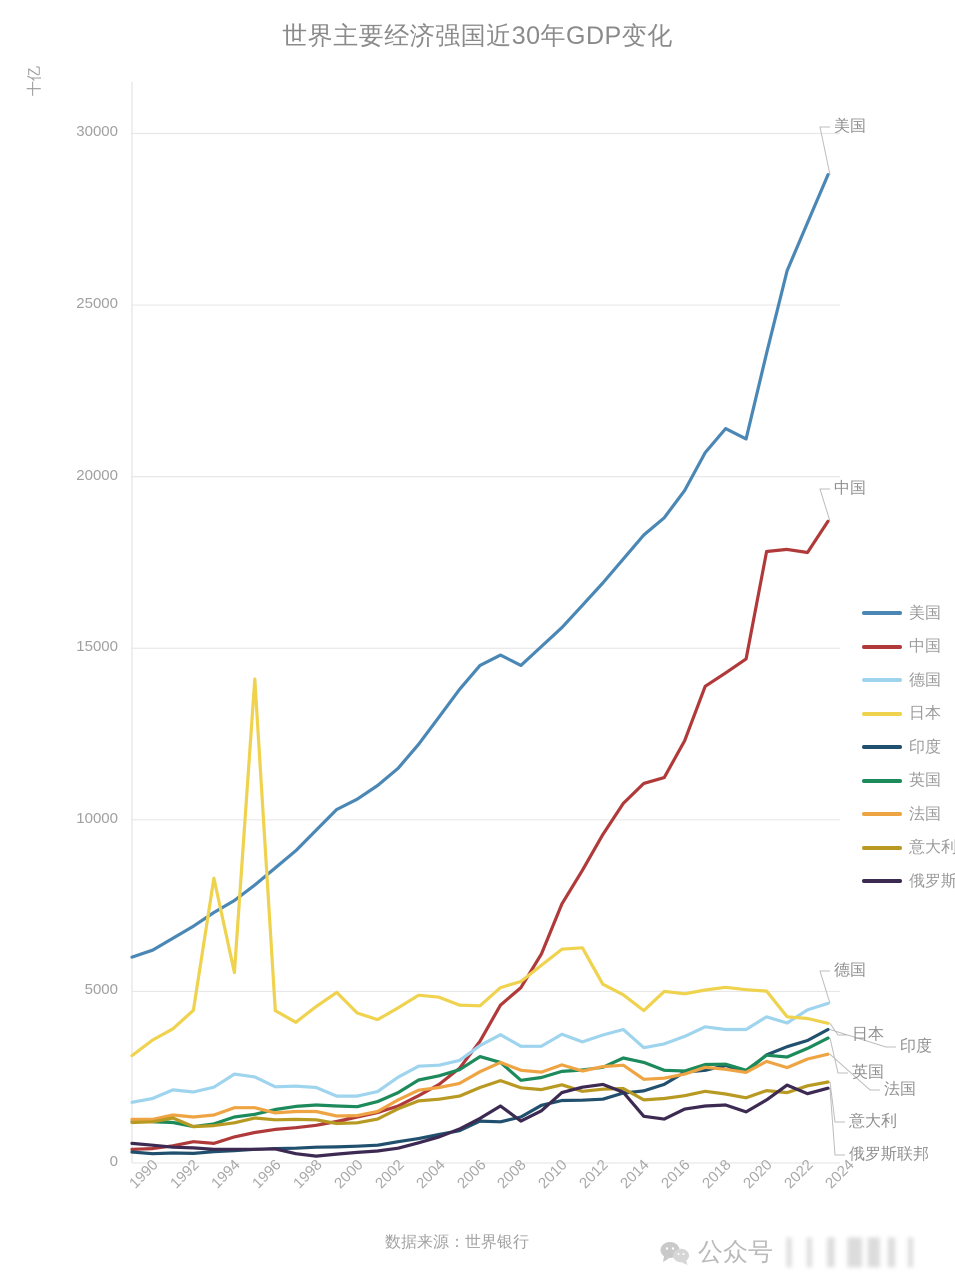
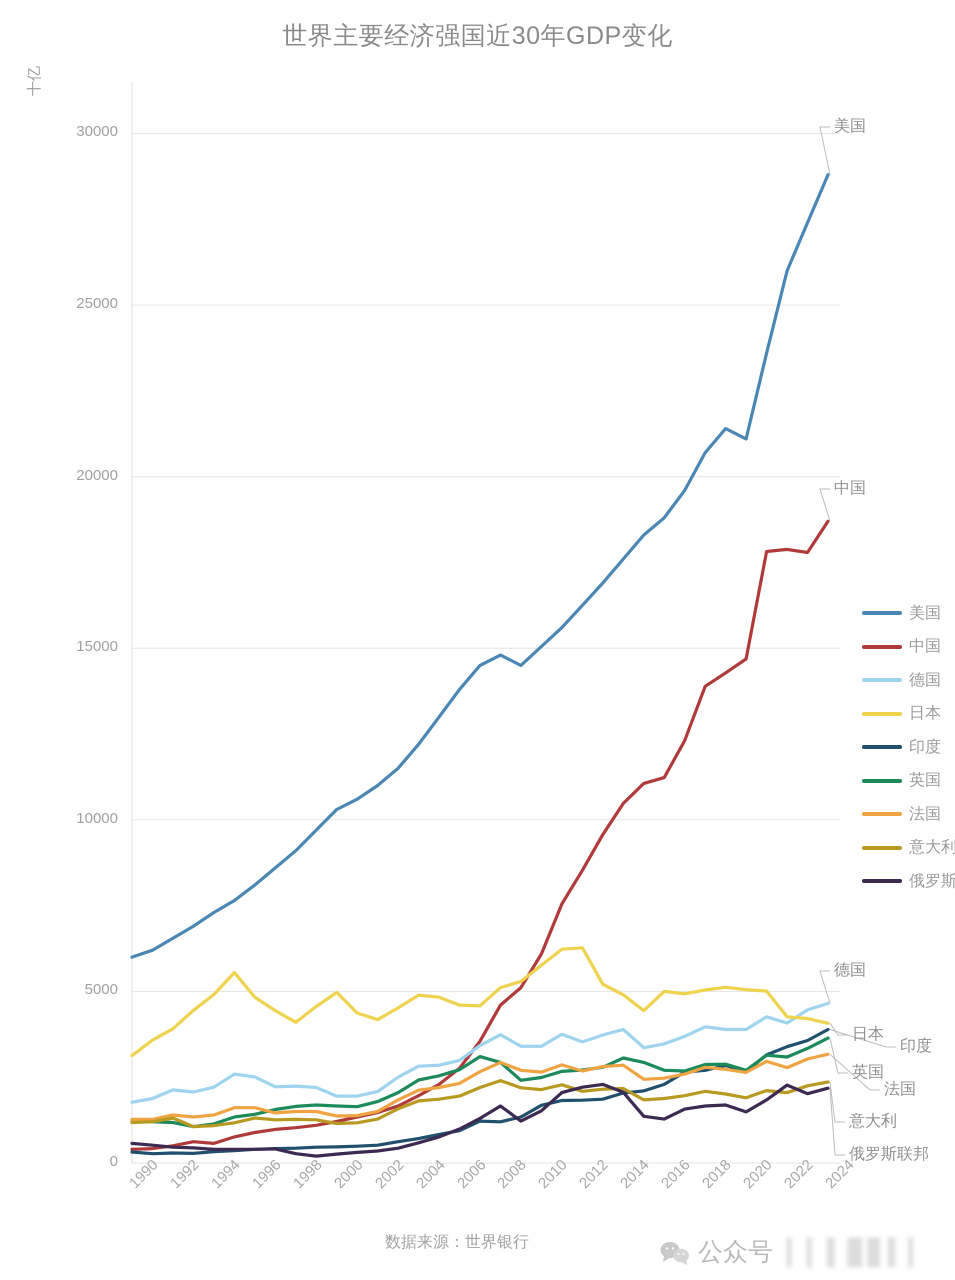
日本/1994: 8300 -> 4900
日本/1996: 14100 -> 4800
